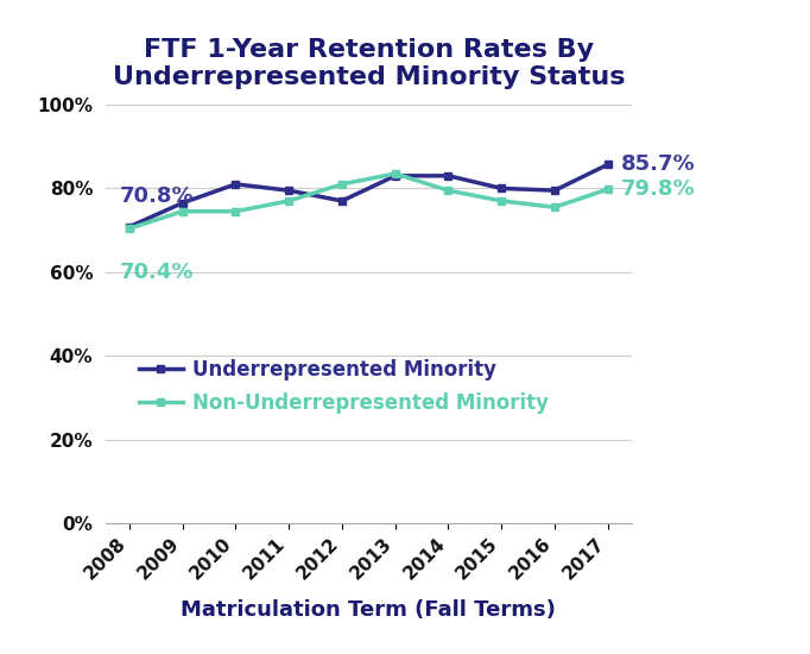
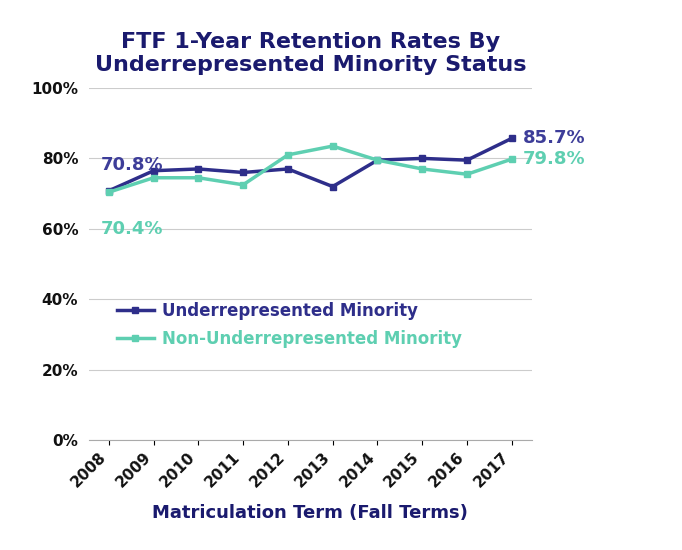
Underrepresented Minority/2010: 81.0% -> 77.0%
Underrepresented Minority/2011: 79.5% -> 76.0%
Non-Underrepresented Minority/2011: 77.0% -> 72.5%
Underrepresented Minority/2013: 83.0% -> 72.0%
Underrepresented Minority/2014: 83.0% -> 79.5%
